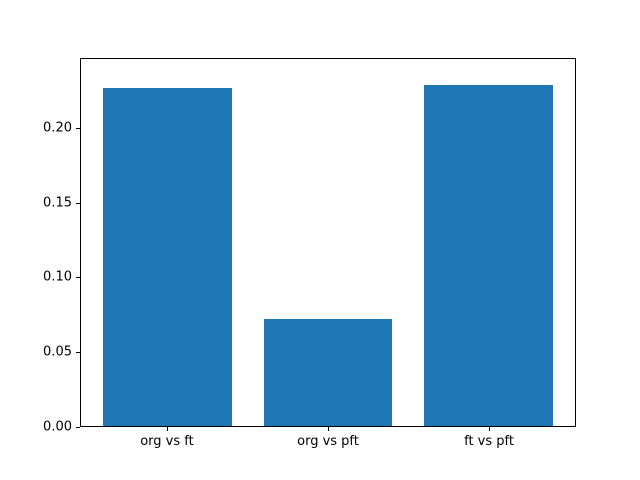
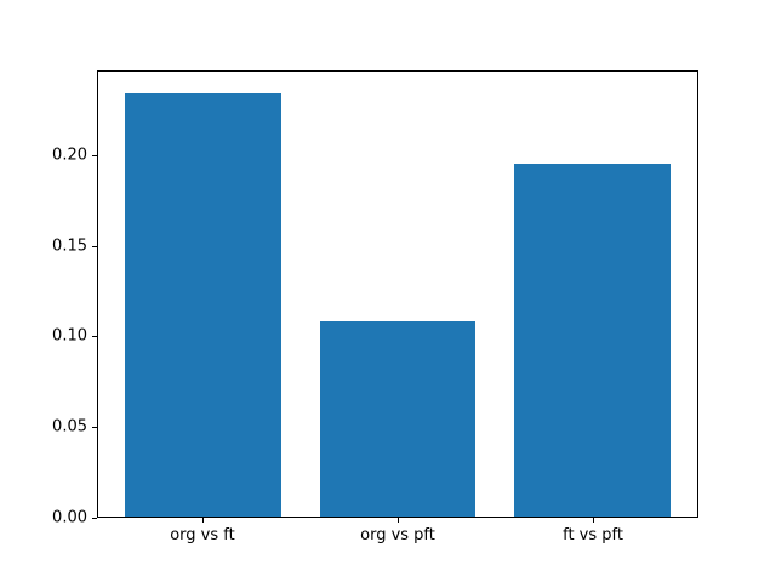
org vs ft: 0.227 -> 0.235
org vs pft: 0.072 -> 0.108
ft vs pft: 0.229 -> 0.196
